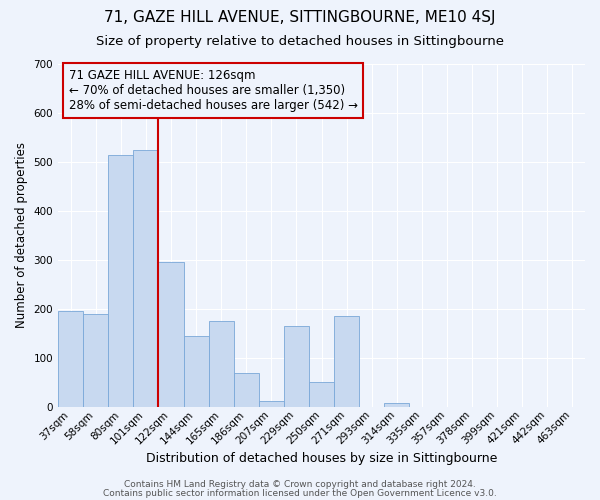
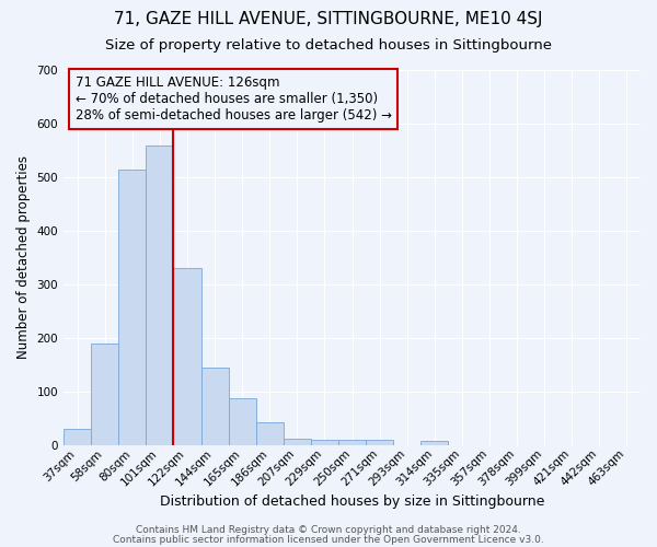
37sqm: 195 -> 30
101sqm: 525 -> 560
122sqm: 295 -> 330
165sqm: 175 -> 87
186sqm: 70 -> 42
229sqm: 165 -> 10
250sqm: 50 -> 10
271sqm: 185 -> 10
